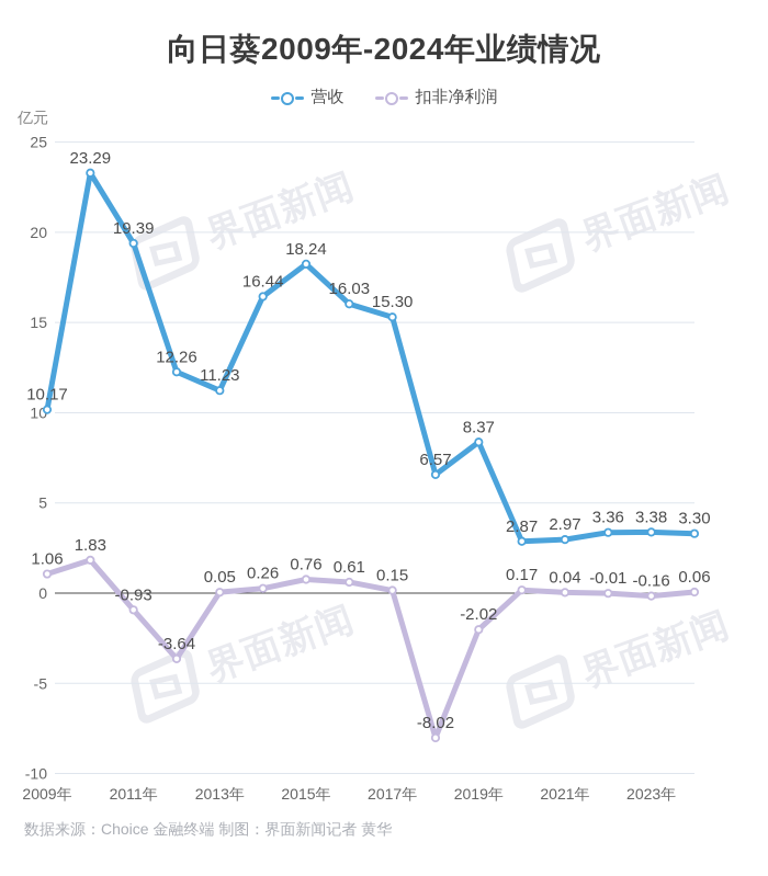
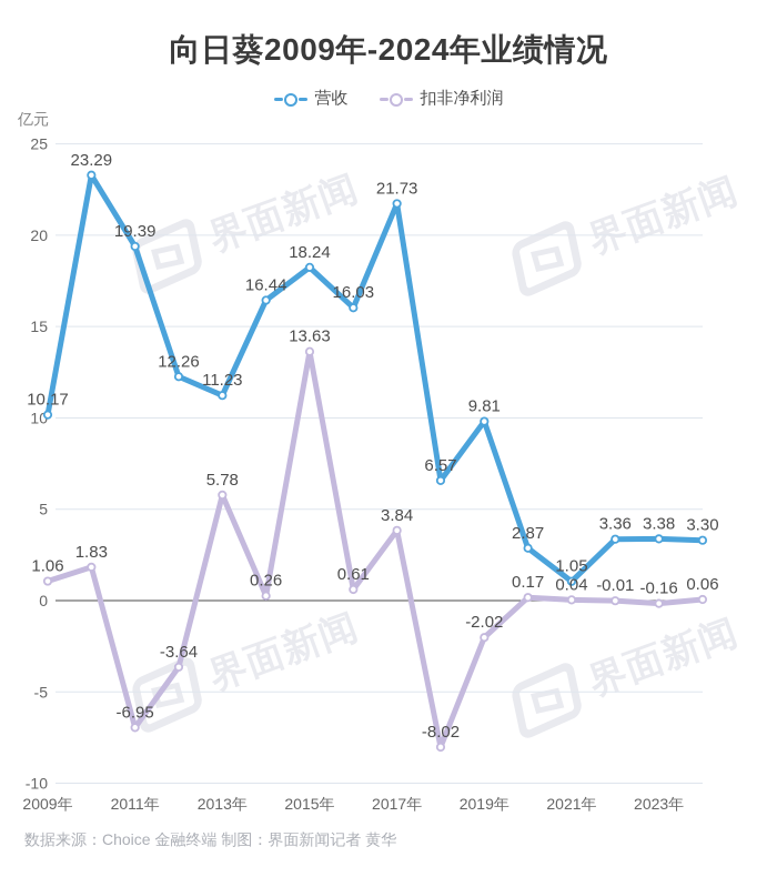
扣非净利润/2011年: -0.93 -> -6.95
扣非净利润/2013年: 0.05 -> 5.78
扣非净利润/2015年: 0.76 -> 13.63
营收/2017年: 15.30 -> 21.73
扣非净利润/2017年: 0.15 -> 3.84
营收/2019年: 8.37 -> 9.81
营收/2021年: 2.97 -> 1.05
